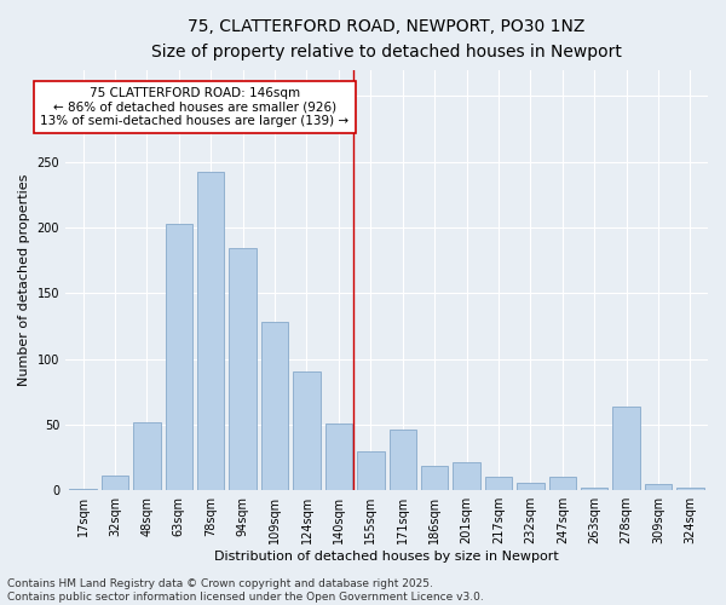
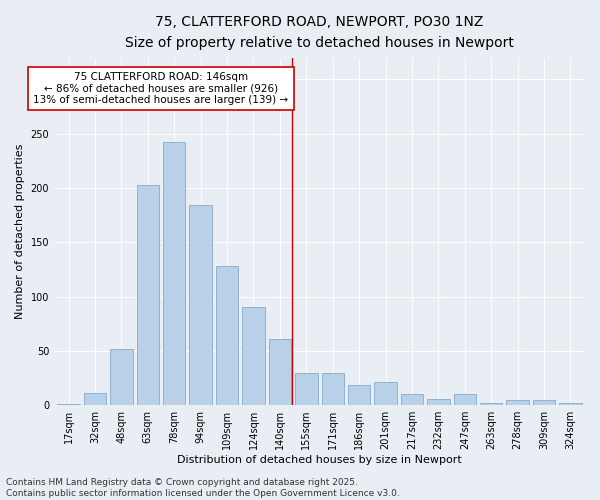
140sqm: 51 -> 61
171sqm: 46 -> 30
278sqm: 64 -> 5
